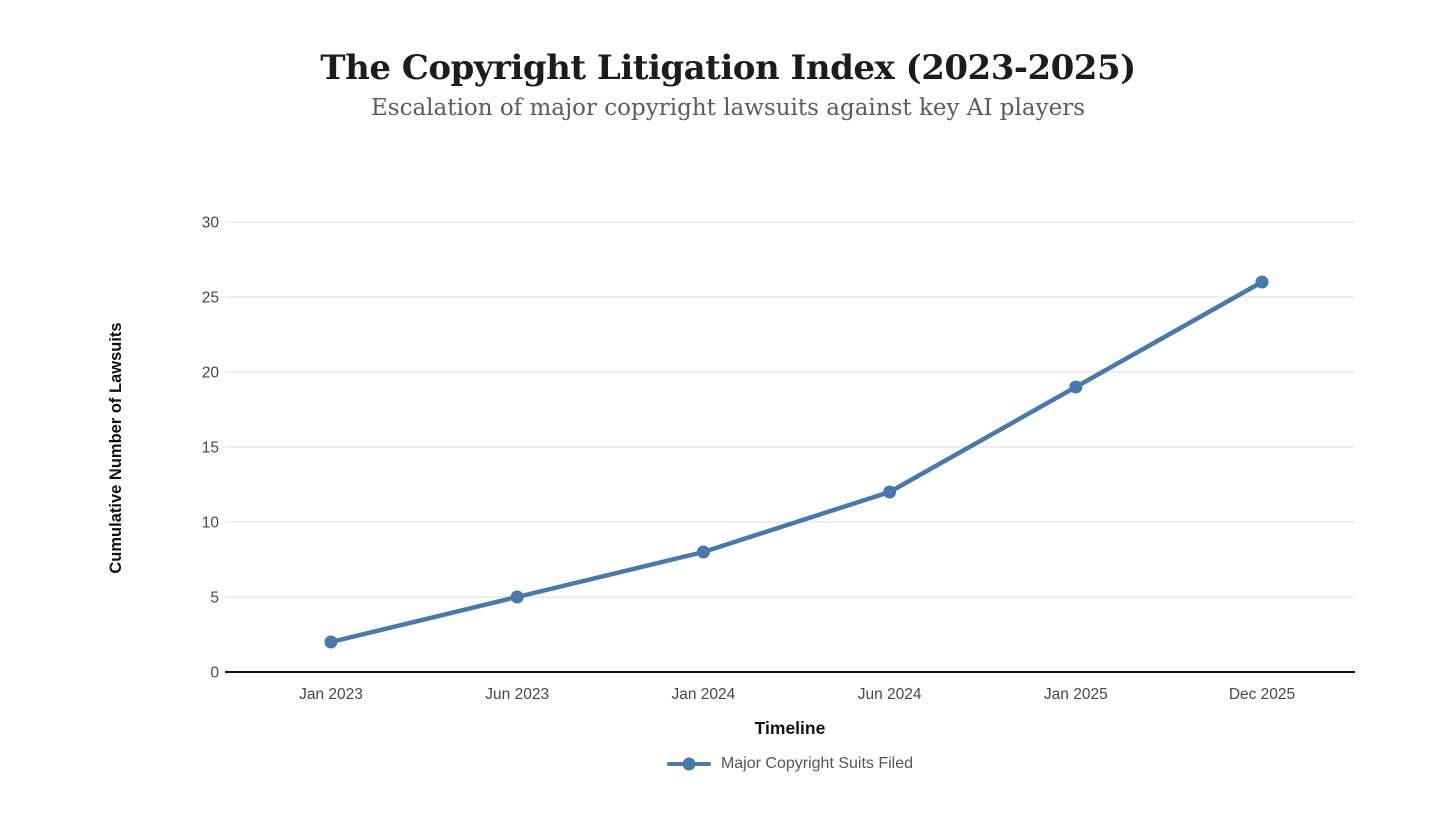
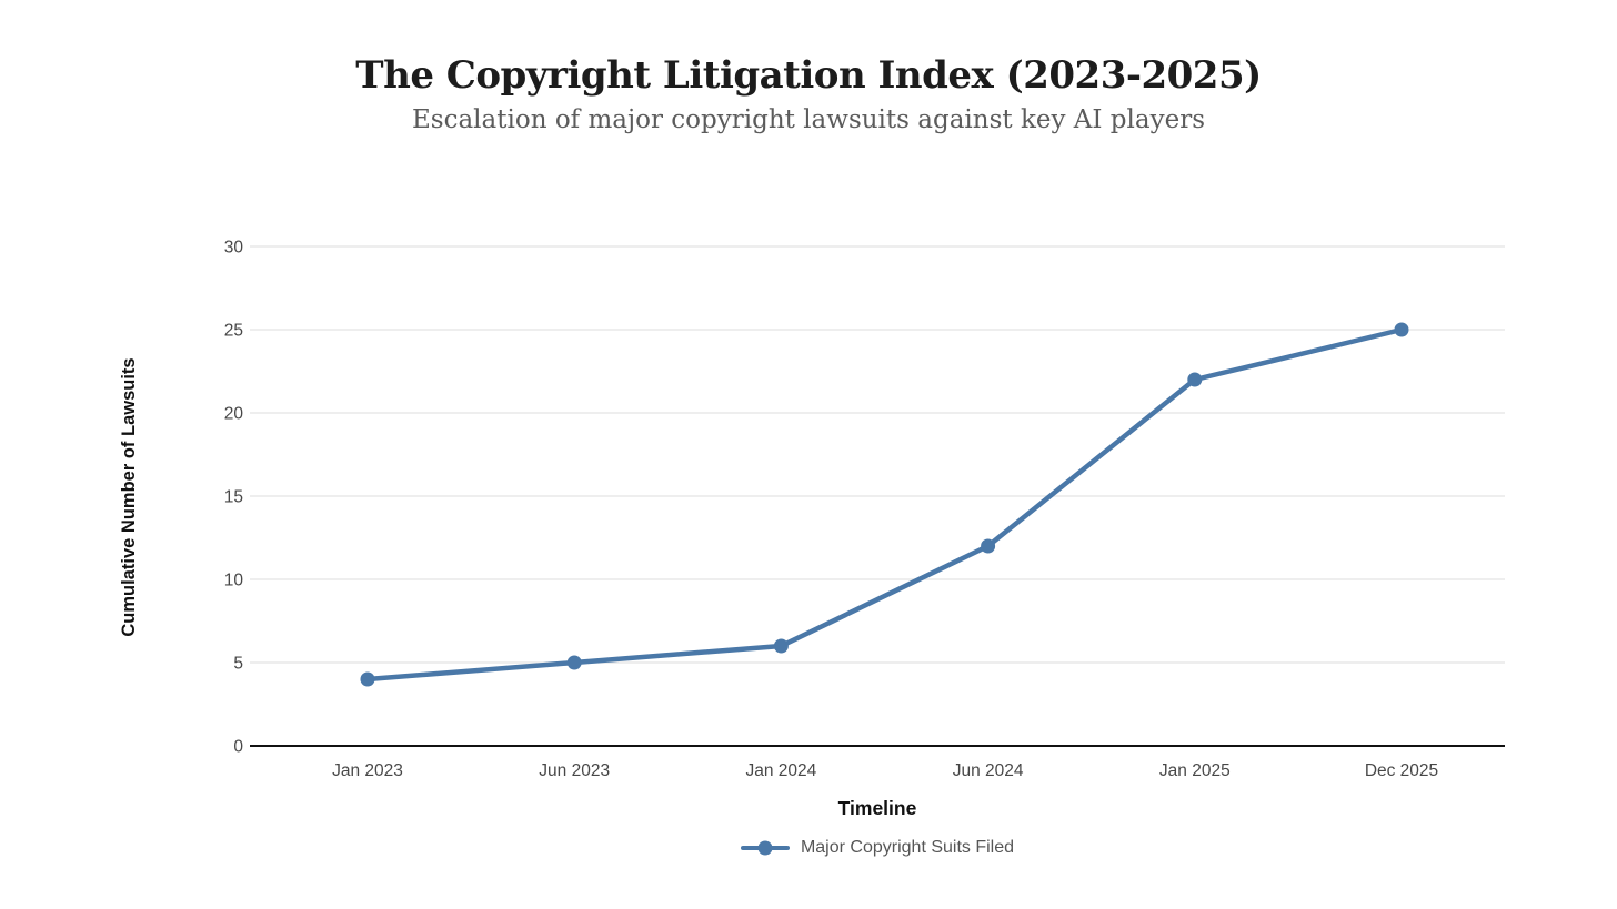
Jan 2023: 2 -> 4
Jan 2024: 8 -> 6
Jan 2025: 19 -> 22
Dec 2025: 26 -> 25
